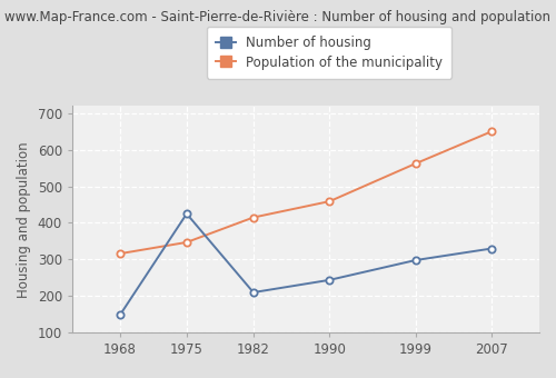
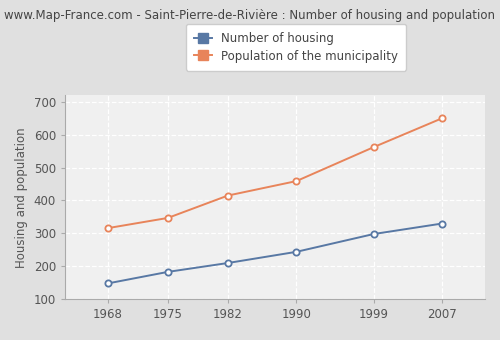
Number of housing/1975: 425 -> 183
